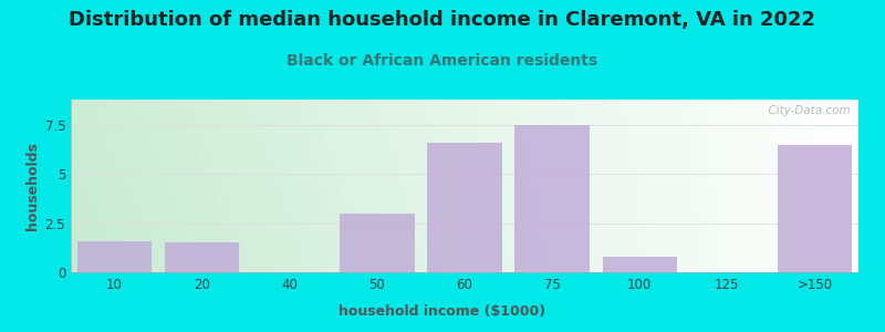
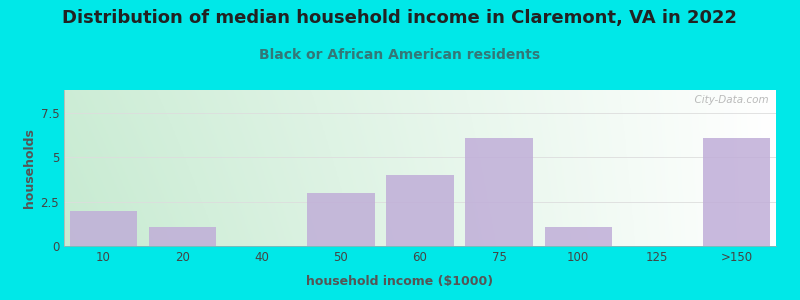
10: 1.6 -> 2.0
20: 1.5 -> 1.1
60: 6.6 -> 4.0
75: 7.5 -> 6.1
100: 0.8 -> 1.1
>150: 6.5 -> 6.1
